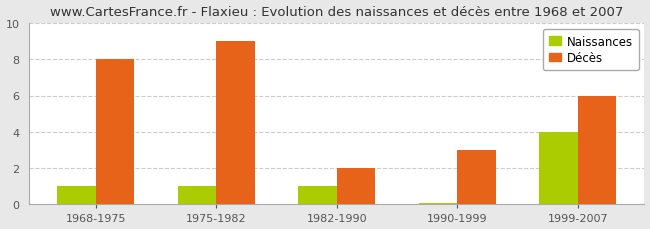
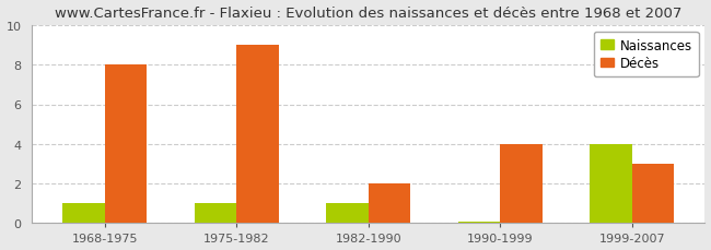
Décès/1990-1999: 3 -> 4
Décès/1999-2007: 6 -> 3
